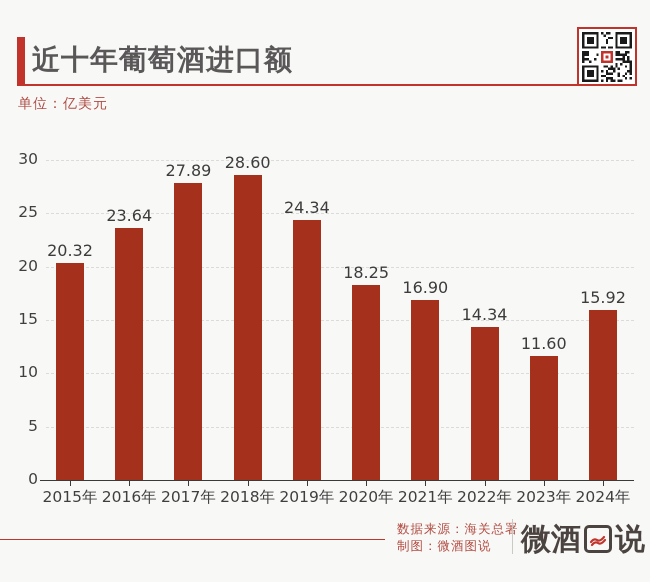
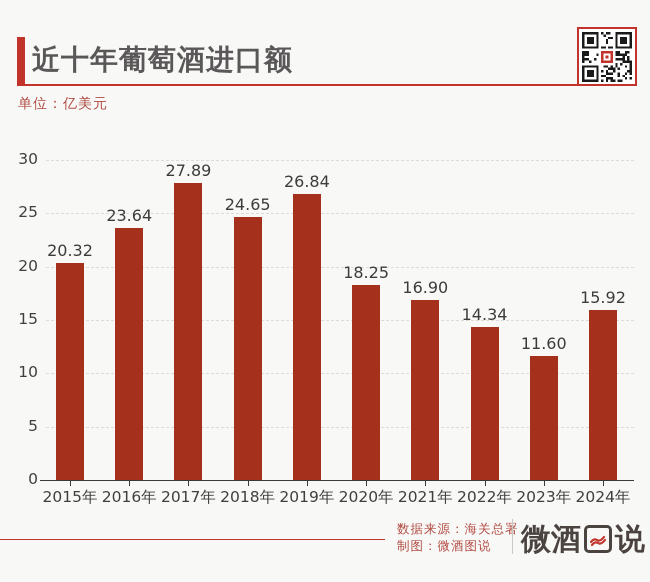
2018年: 28.60 -> 24.65
2019年: 24.34 -> 26.84
